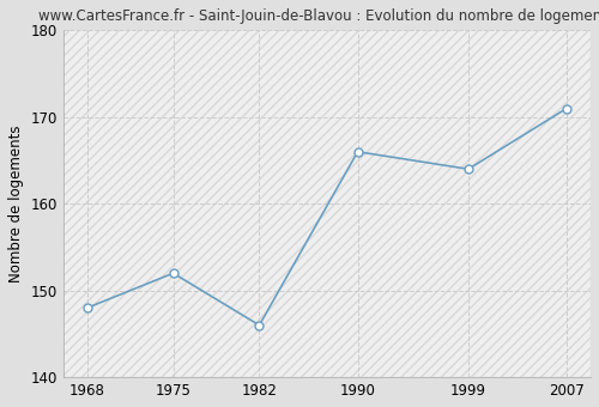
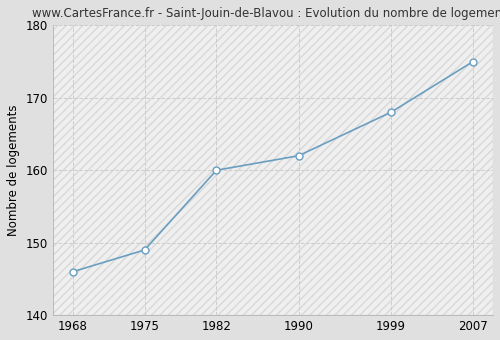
1968: 148 -> 146
1975: 152 -> 149
1982: 146 -> 160
1990: 166 -> 162
1999: 164 -> 168
2007: 171 -> 175
